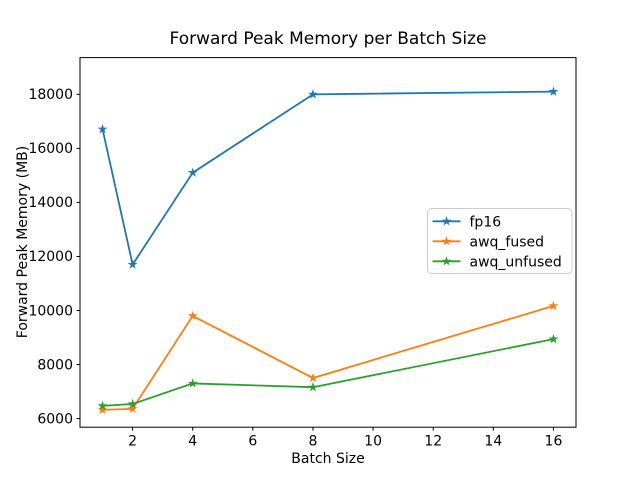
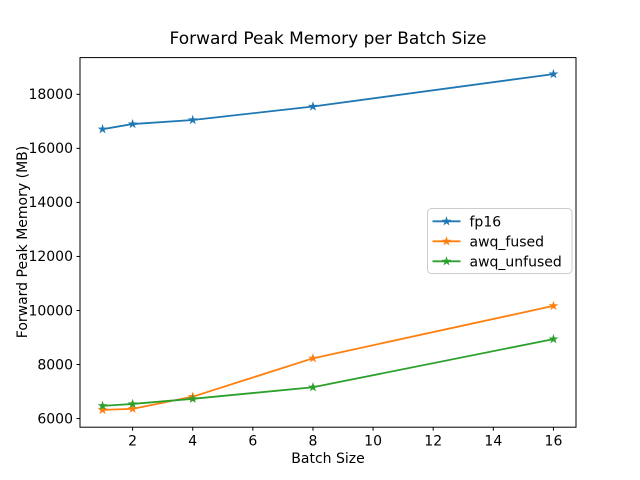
fp16/2: 11700 -> 16900
fp16/4: 15100 -> 17000
awq_fused/4: 9800 -> 6800
awq_unfused/4: 7300 -> 6700
fp16/8: 18000 -> 17600
awq_fused/8: 7500 -> 8200
fp16/16: 18100 -> 18800
